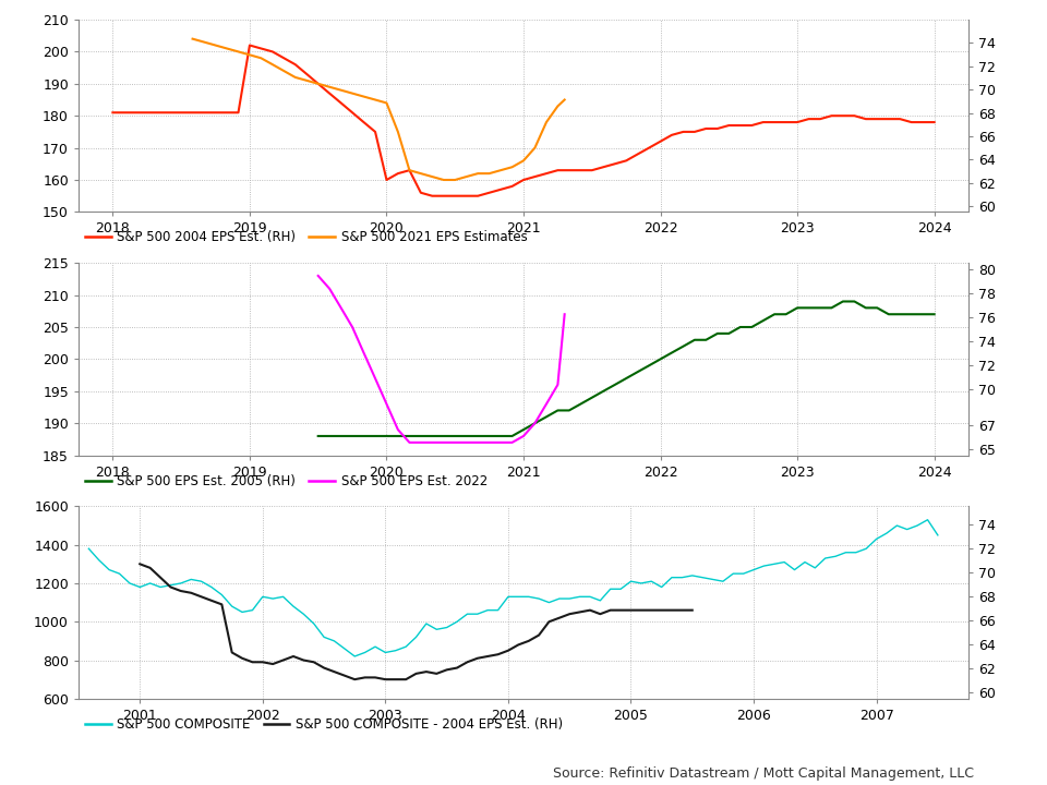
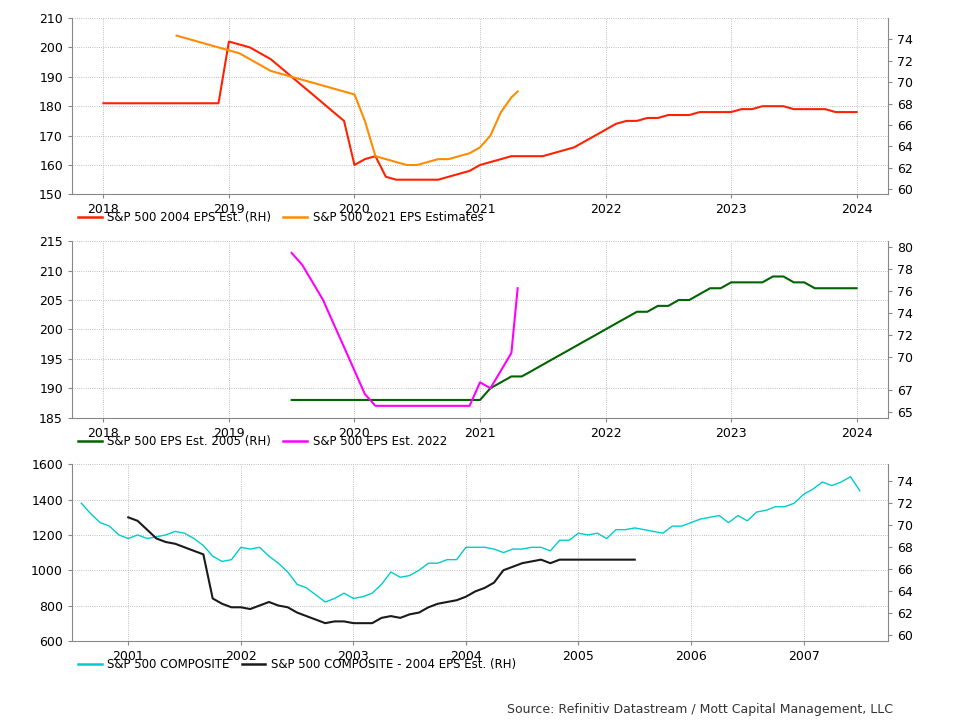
S&P 500 EPS Est. 2005 (RH)/2021: 189 -> 188
S&P 500 EPS Est. 2022/2021: 188 -> 191
